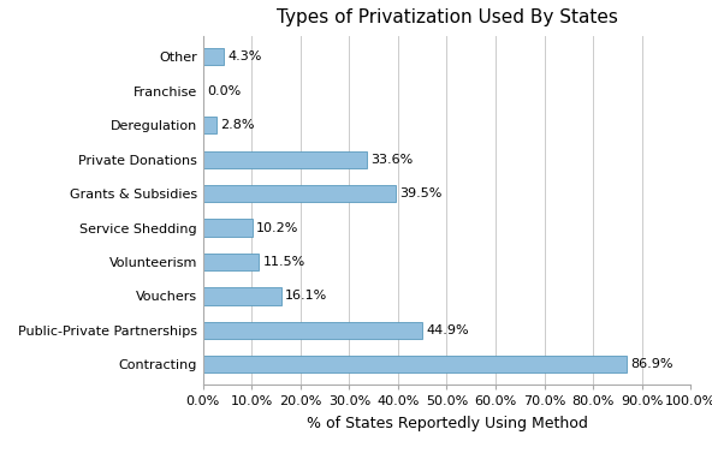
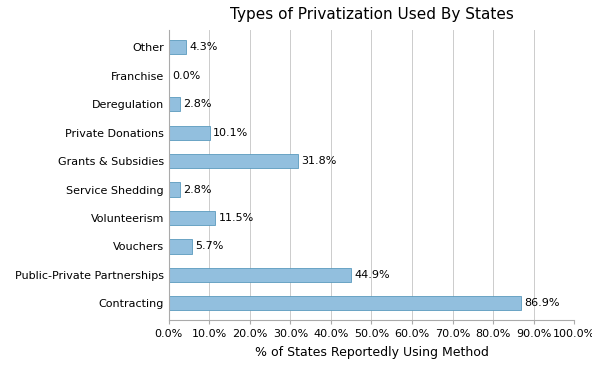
Private Donations: 33.6% -> 10.1%
Grants & Subsidies: 39.5% -> 31.8%
Service Shedding: 10.2% -> 2.8%
Vouchers: 16.1% -> 5.7%
